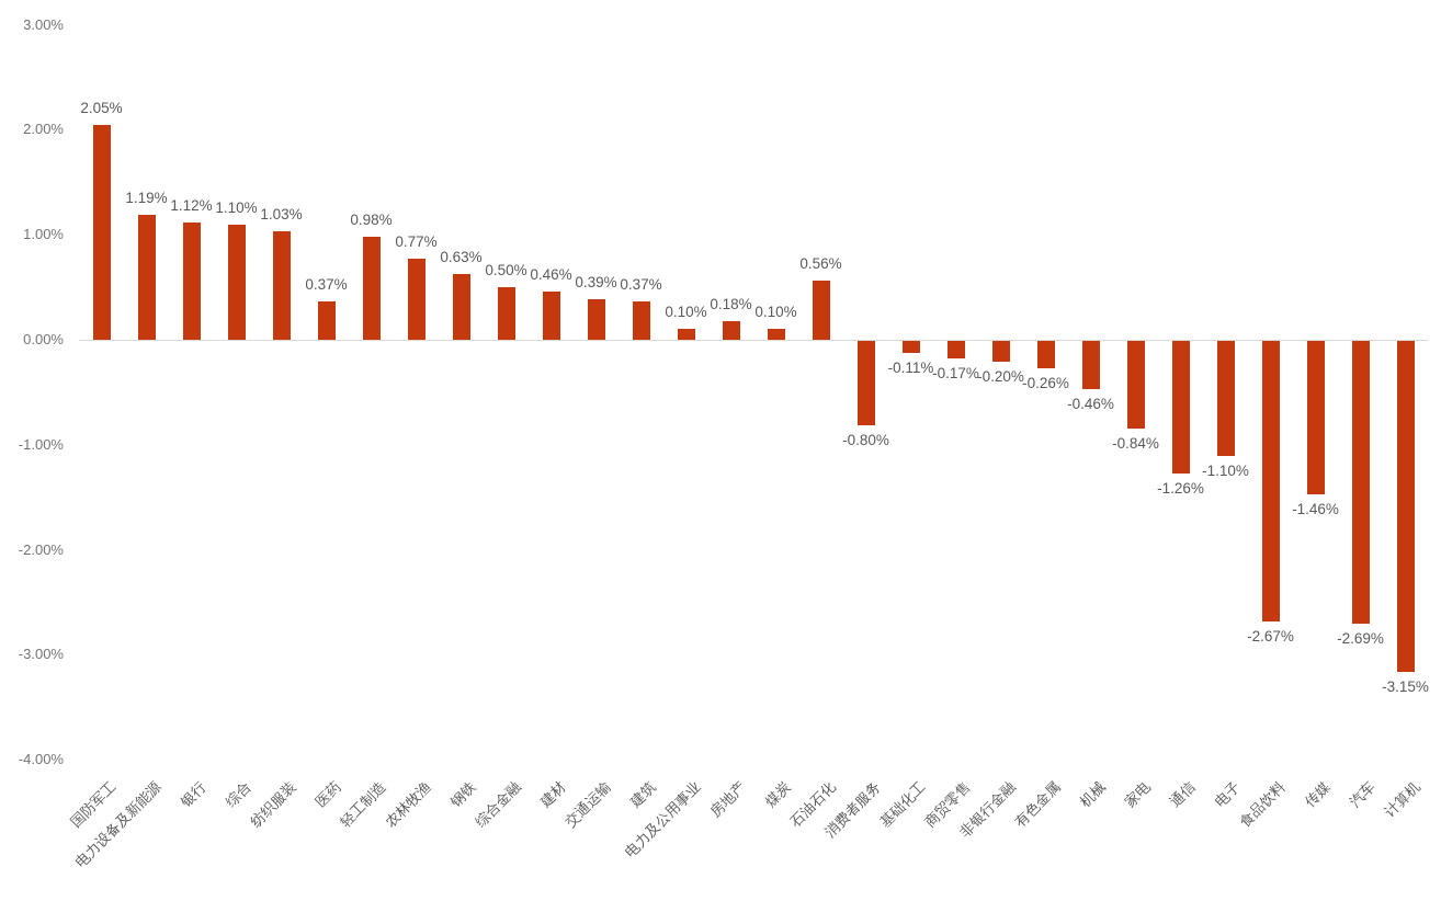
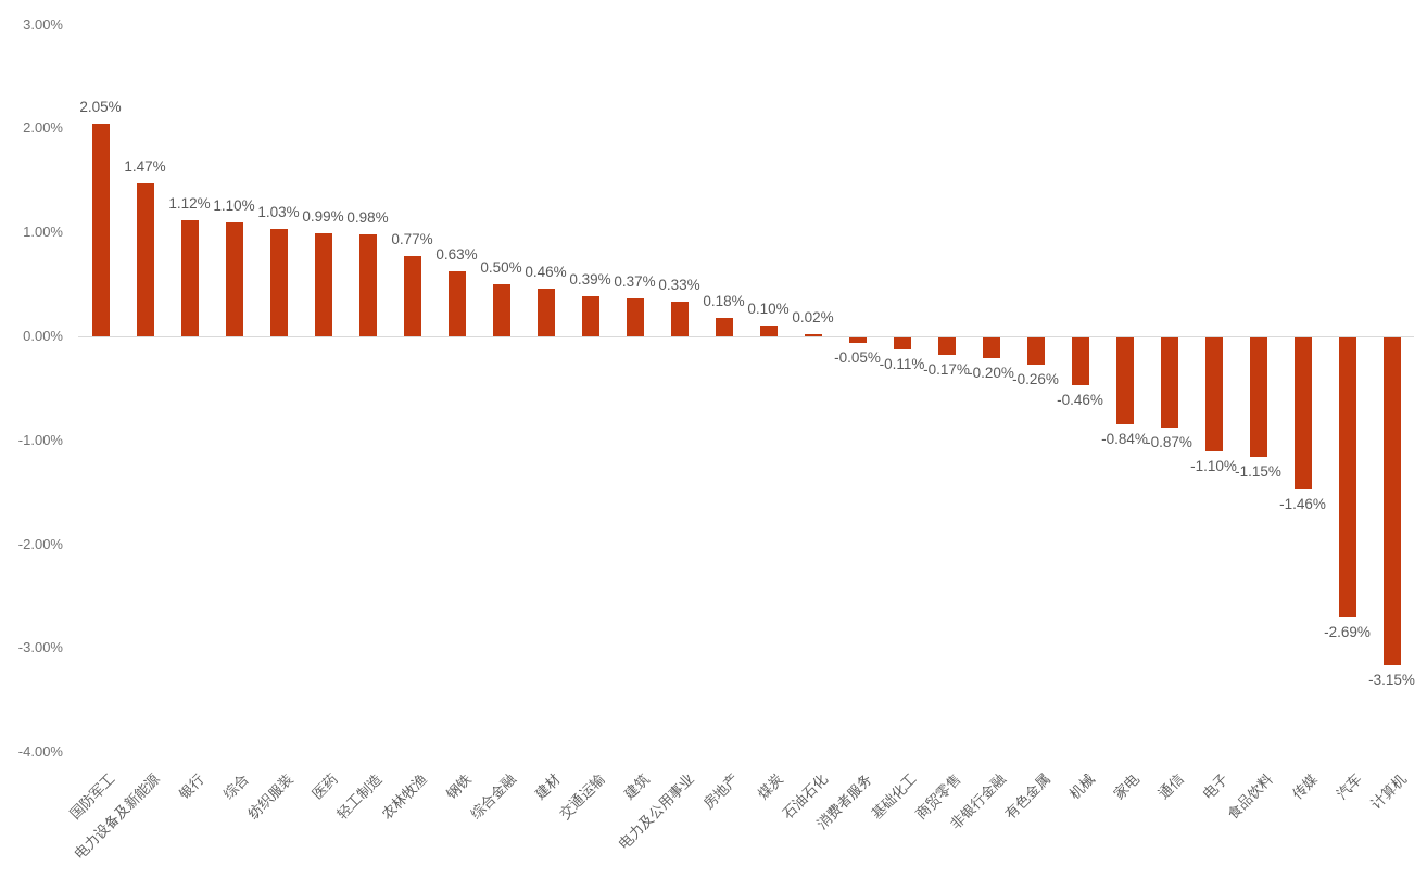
电力设备及新能源: 1.19% -> 1.47%
医药: 0.37% -> 0.99%
电力及公用事业: 0.10% -> 0.33%
石油石化: 0.56% -> 0.02%
消费者服务: -0.80% -> -0.05%
通信: -1.26% -> -0.87%
食品饮料: -2.67% -> -1.15%
